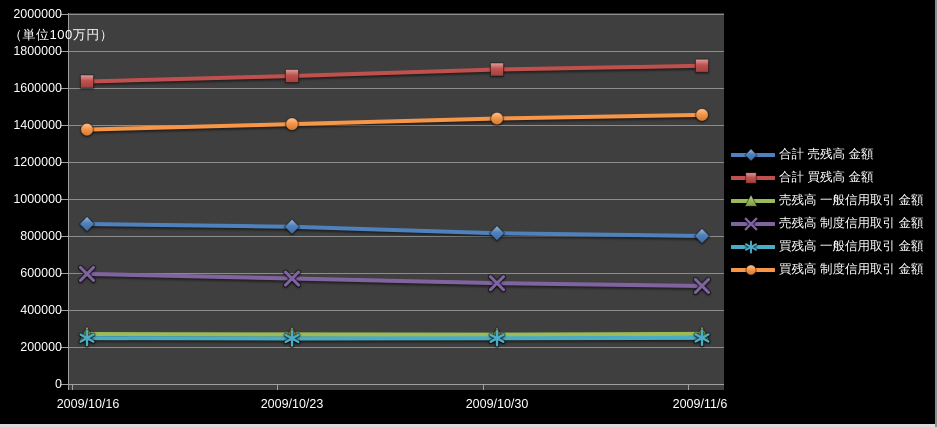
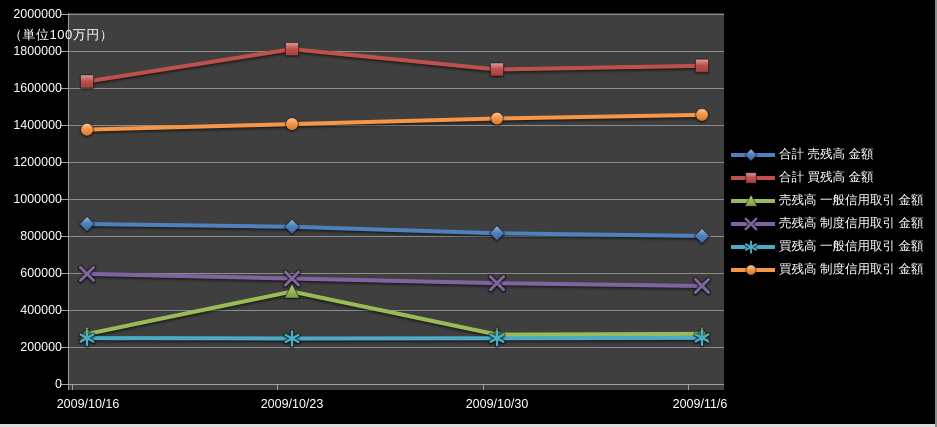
合計 買残高 金額/2009/10/23: 1660000 -> 1810000
売残高 一般信用取引 金額/2009/10/23: 270000 -> 500000
